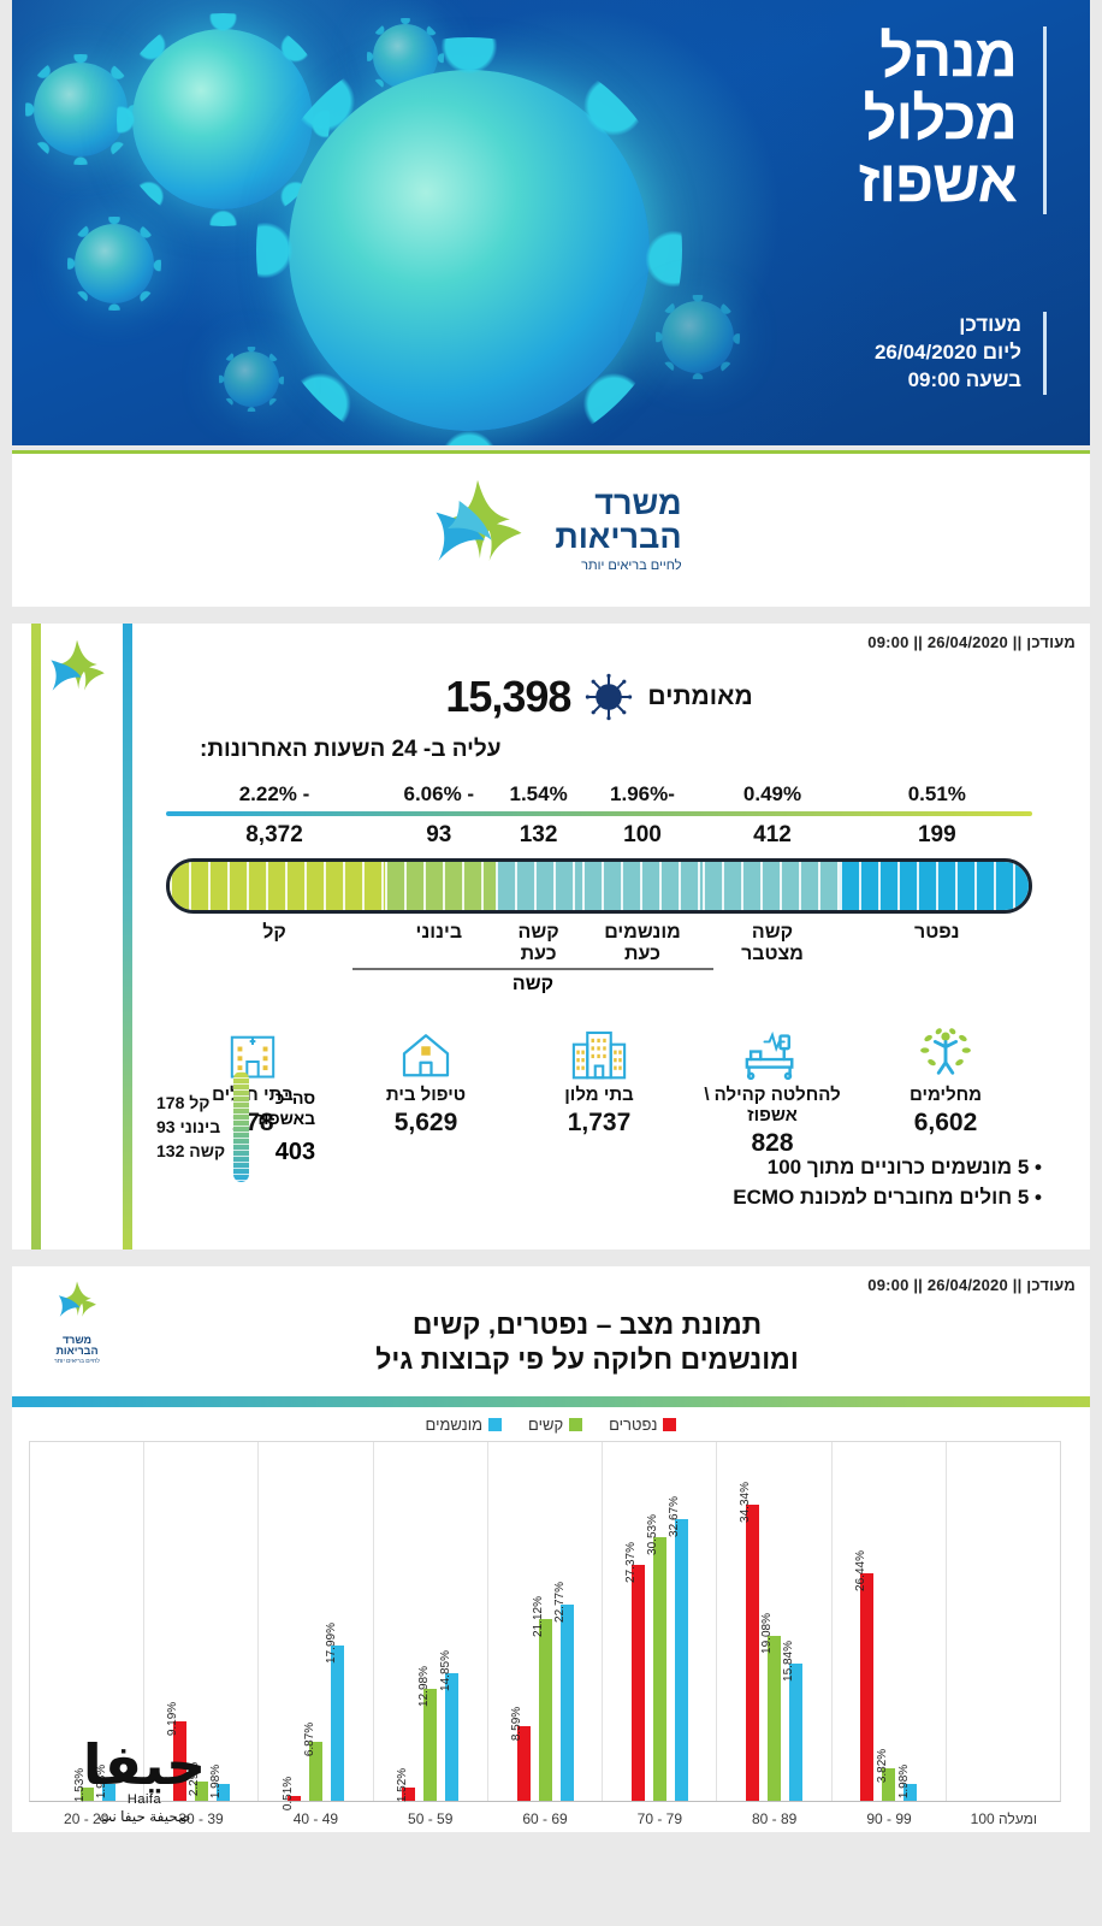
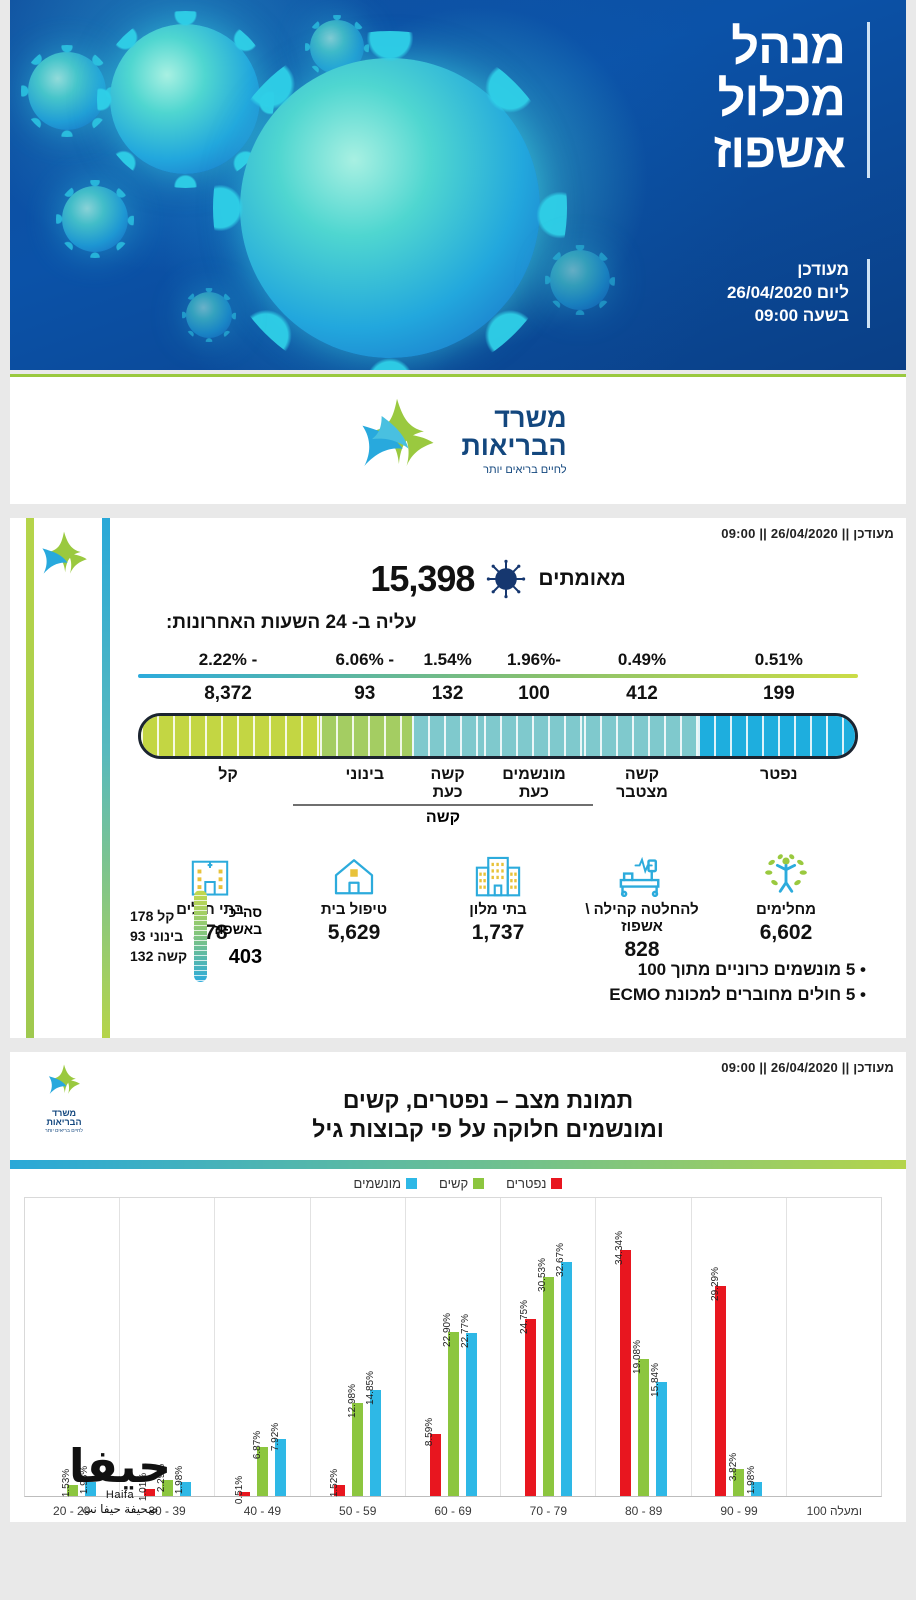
נפטרים/90 - 99: 26.44% -> 29.29%
נפטרים/70 - 79: 27.37% -> 24.75%
קשים/60 - 69: 21.12% -> 22.90%
מונשמים/40 - 49: 17.99% -> 7.92%
נפטרים/30 - 39: 9.19% -> 1.01%
